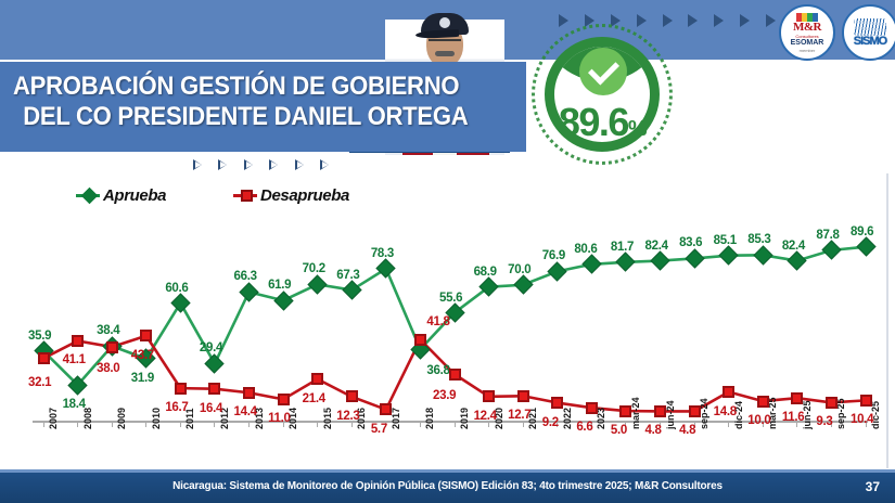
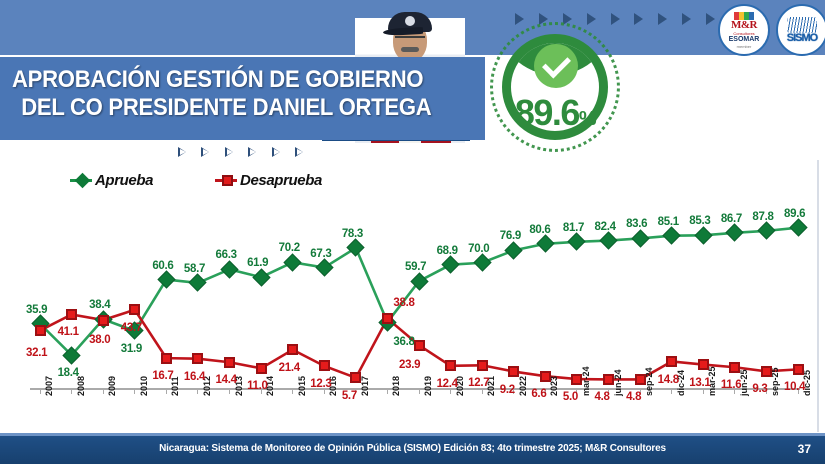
Aprueba/2012: 29.4 -> 58.7
Desaprueba/2018: 41.8 -> 38.8
Aprueba/2019: 55.6 -> 59.7
Desaprueba/mar-25: 10.0 -> 13.1
Aprueba/jun-25: 82.4 -> 86.7
